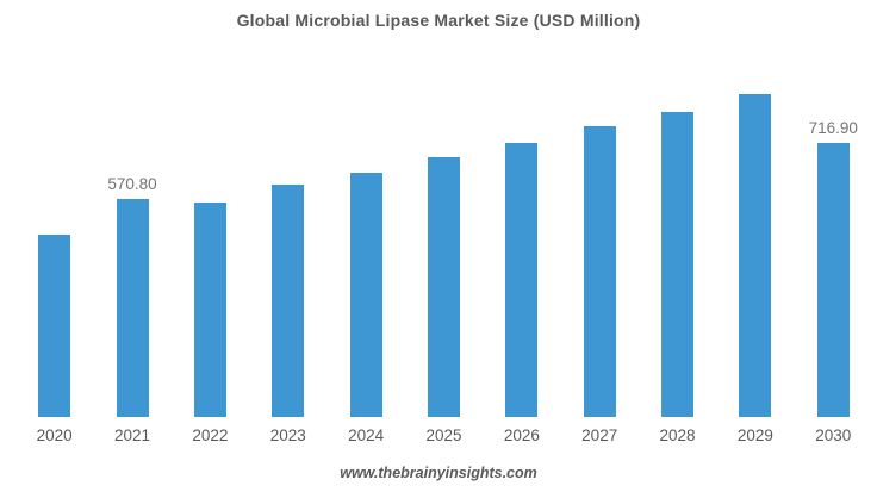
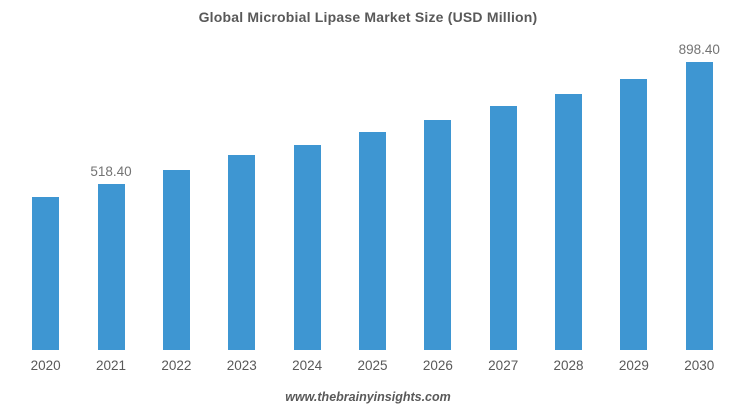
2021: 570.80 -> 518.40
2030: 716.90 -> 898.40
